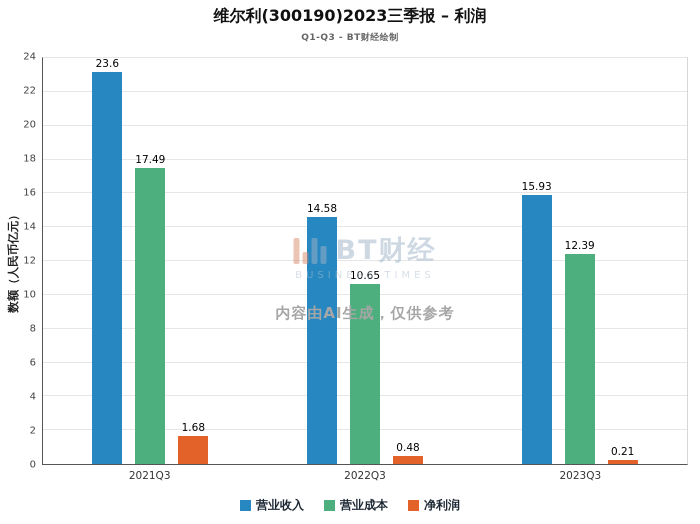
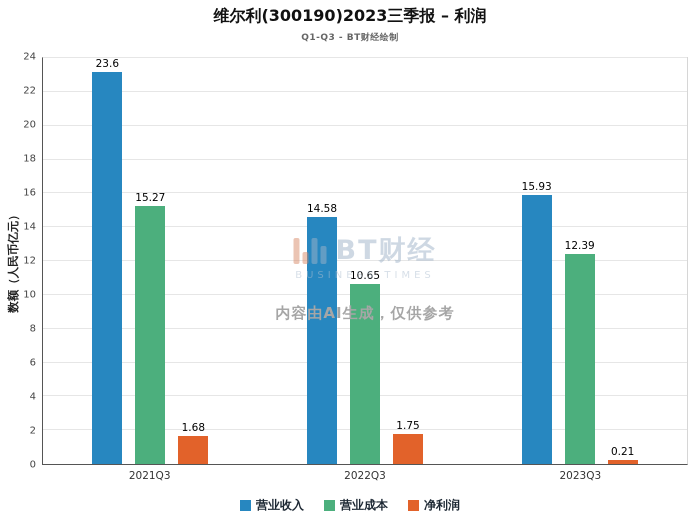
营业成本/2021Q3: 17.49 -> 15.27
净利润/2022Q3: 0.48 -> 1.75
